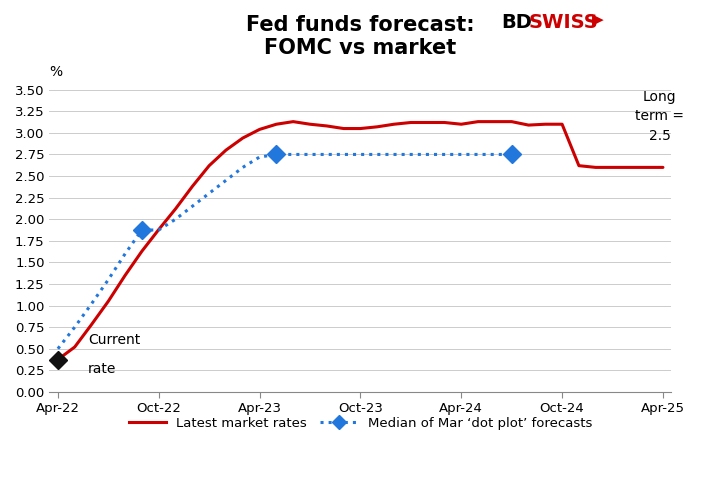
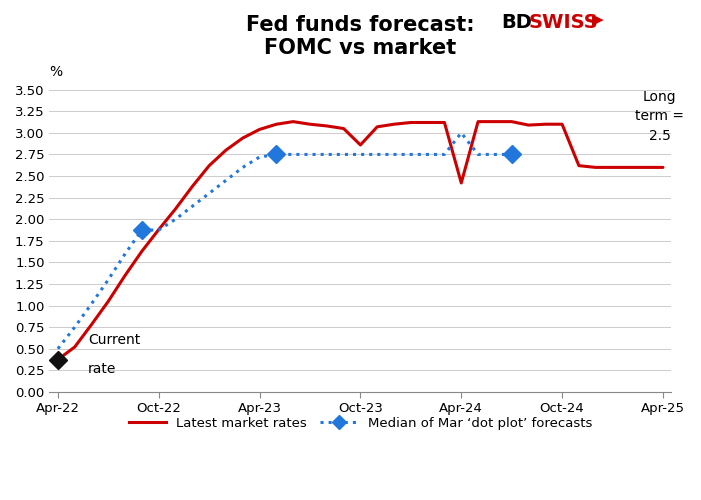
Latest market rates/Oct-23: 3.05 -> 2.86
Latest market rates/Apr-24: 3.10 -> 2.42
Median of Mar ‘dot plot’ forecasts/Apr-24: 2.75 -> 3.00
